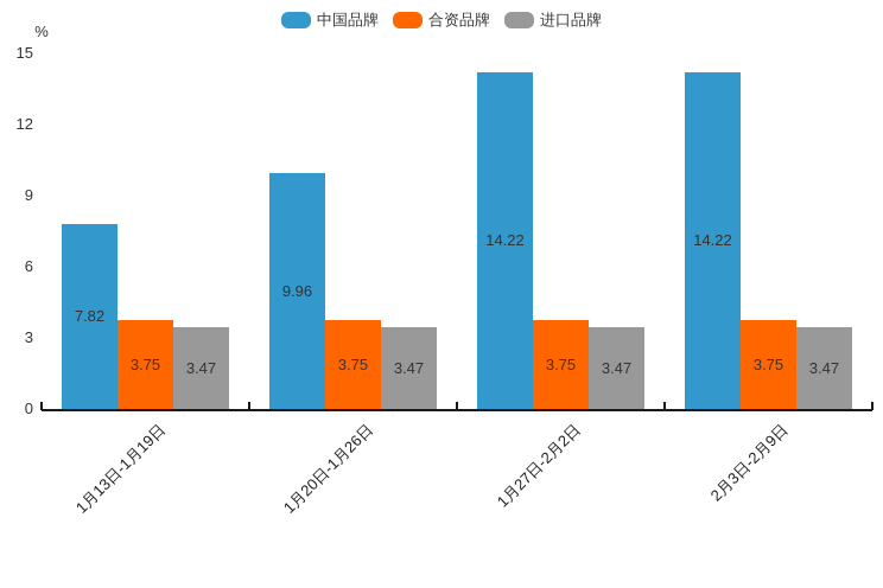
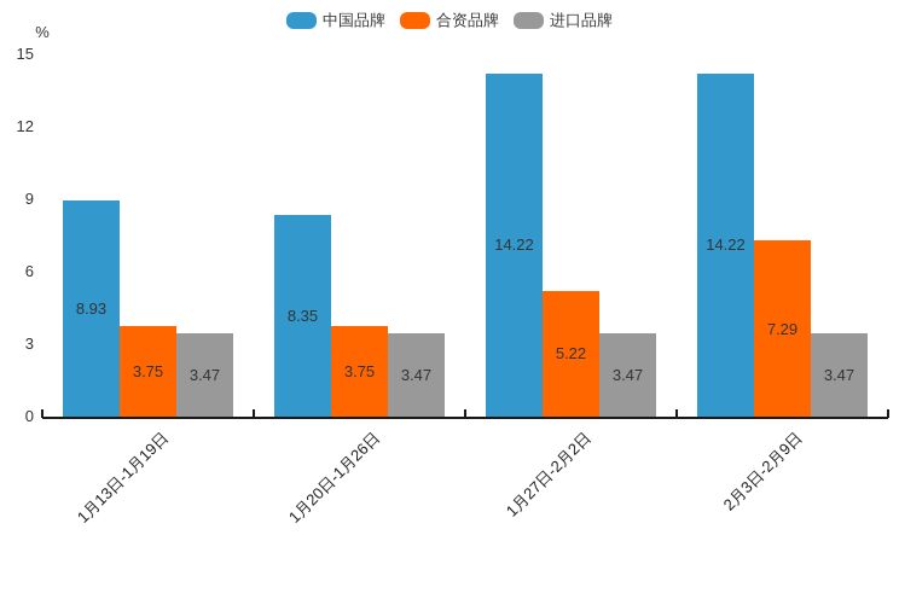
中国品牌/1月13日-1月19日: 7.82 -> 8.93
中国品牌/1月20日-1月26日: 9.96 -> 8.35
合资品牌/1月27日-2月2日: 3.75 -> 5.22
合资品牌/2月3日-2月9日: 3.75 -> 7.29
